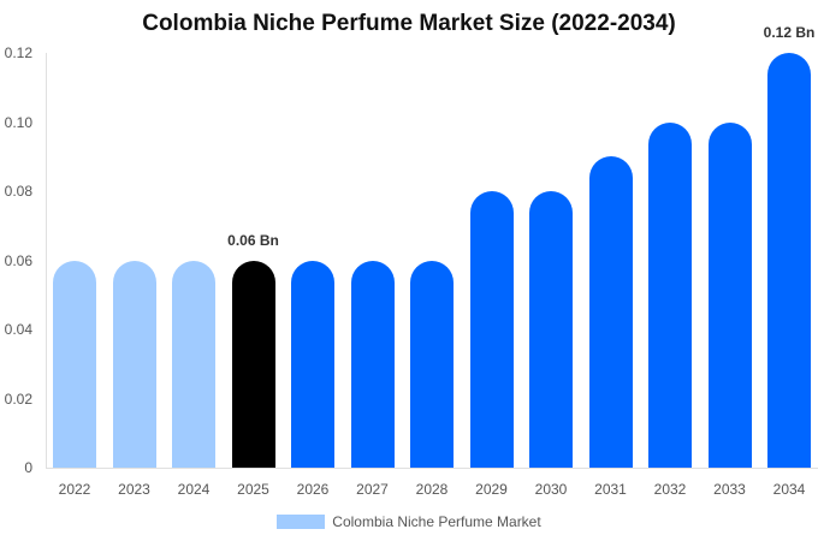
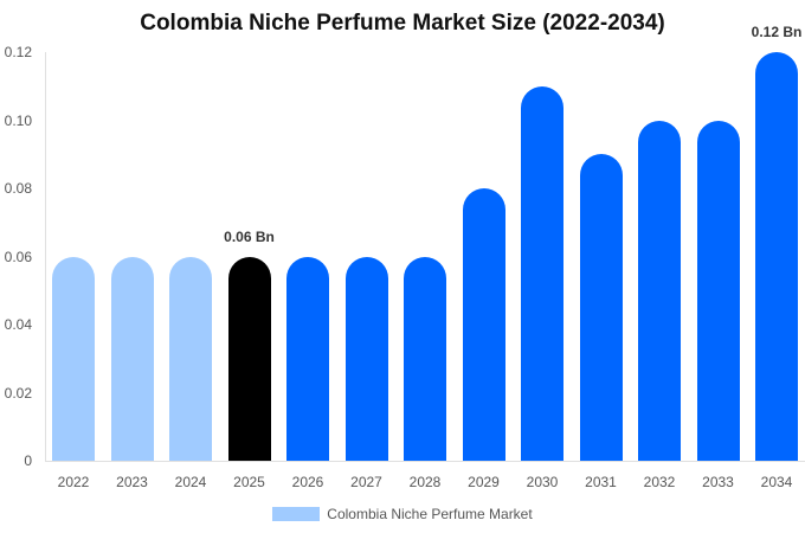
2030: 0.08 -> 0.11
